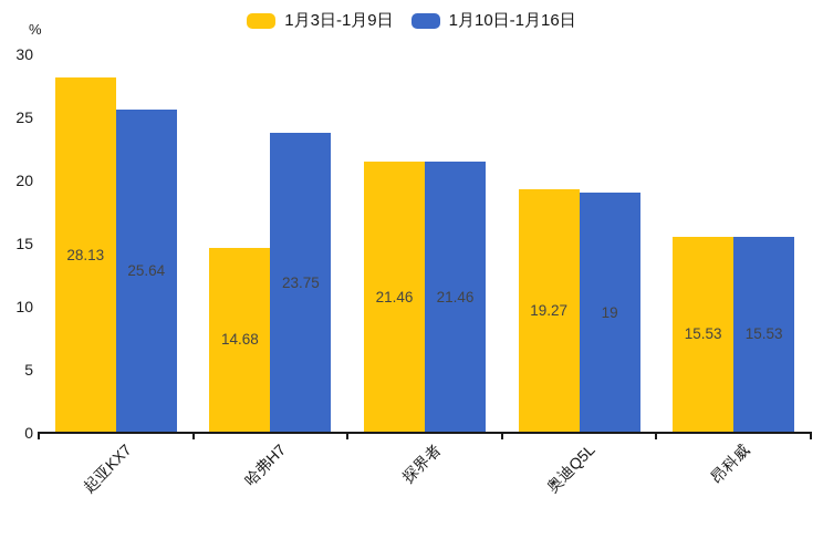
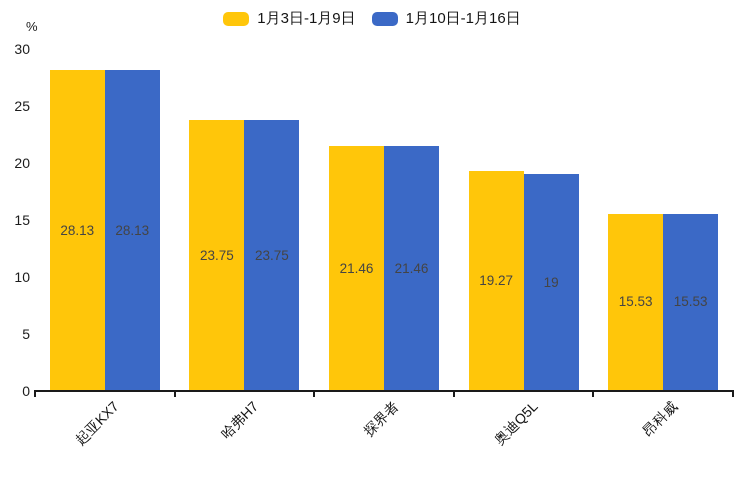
1月10日-1月16日/起亚KX7: 25.64 -> 28.13
1月3日-1月9日/哈弗H7: 14.68 -> 23.75
